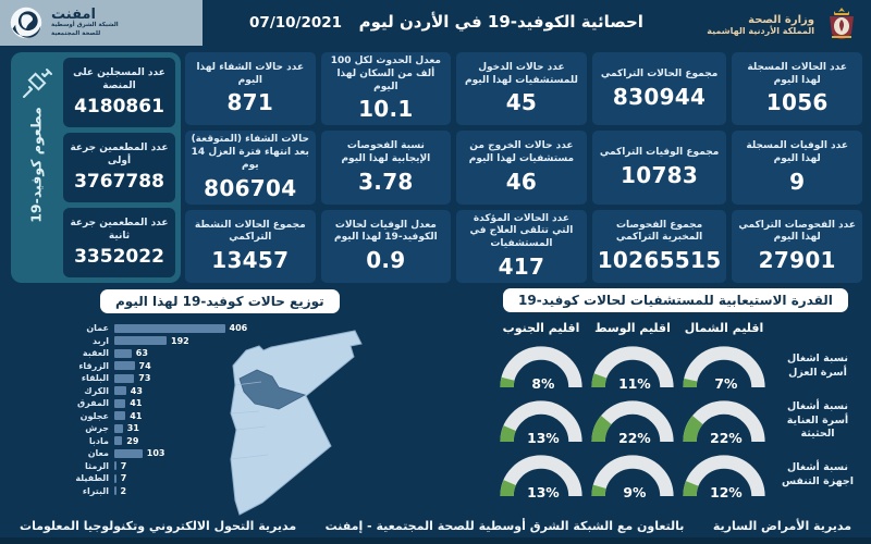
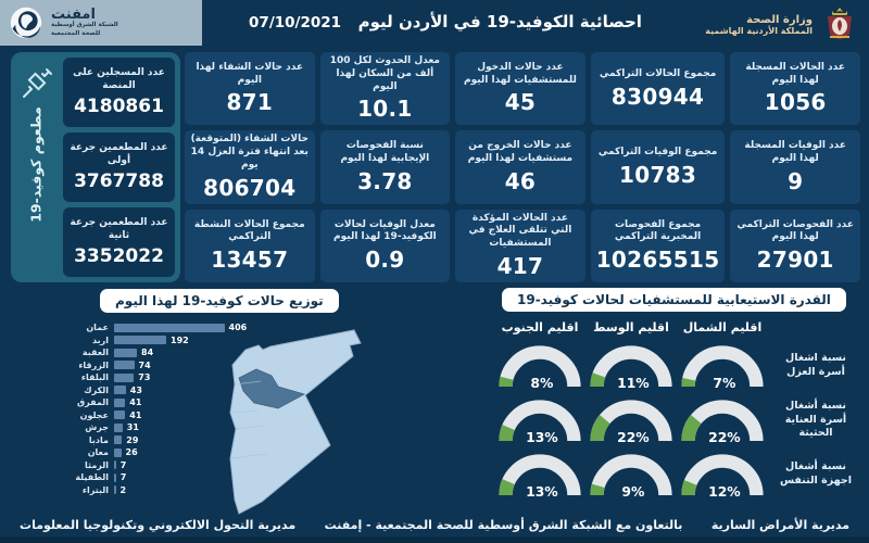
توزيع حالات كوفيد-19 لهذا اليوم/العقبة: 63 -> 84
توزيع حالات كوفيد-19 لهذا اليوم/معان: 103 -> 26
